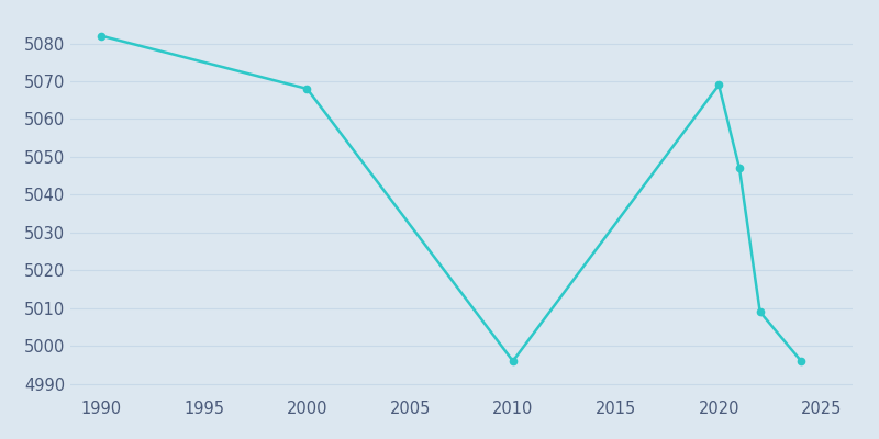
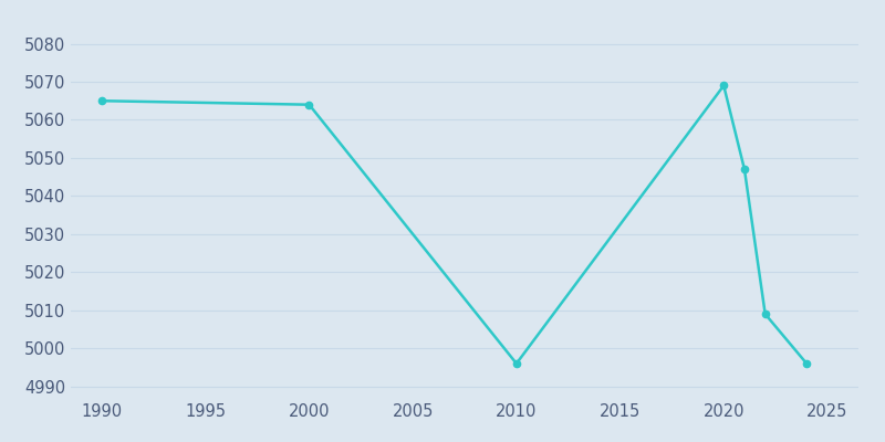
1990: 5082 -> 5065
2000: 5068 -> 5064
